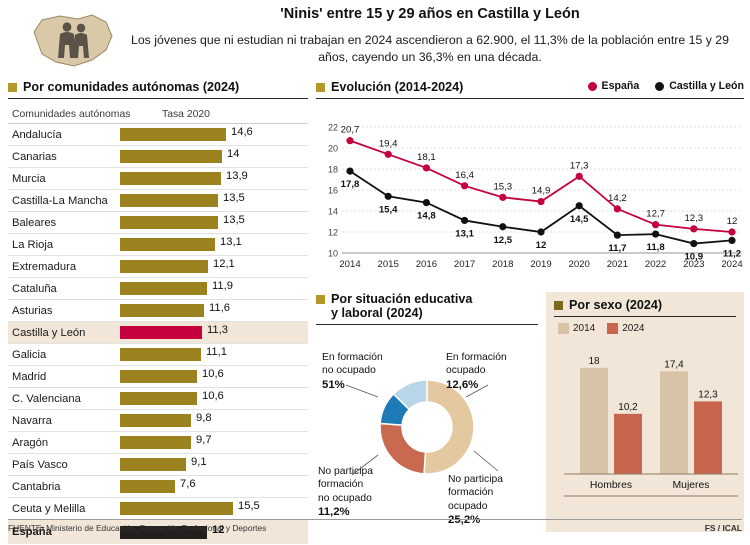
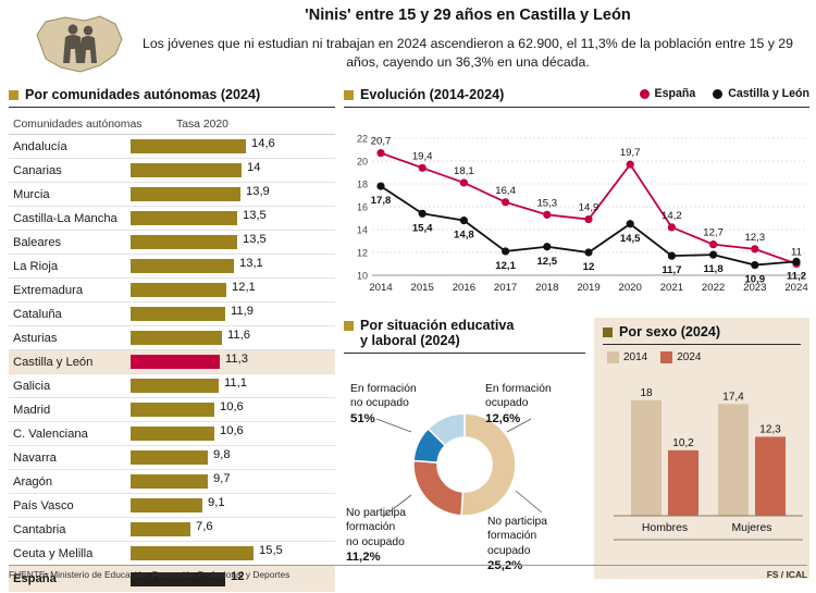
Evolución (2014-2024)/Castilla y León/2017: 13,1 -> 12,1
Evolución (2014-2024)/España/2020: 17,3 -> 19,7
Evolución (2014-2024)/España/2024: 12 -> 11
